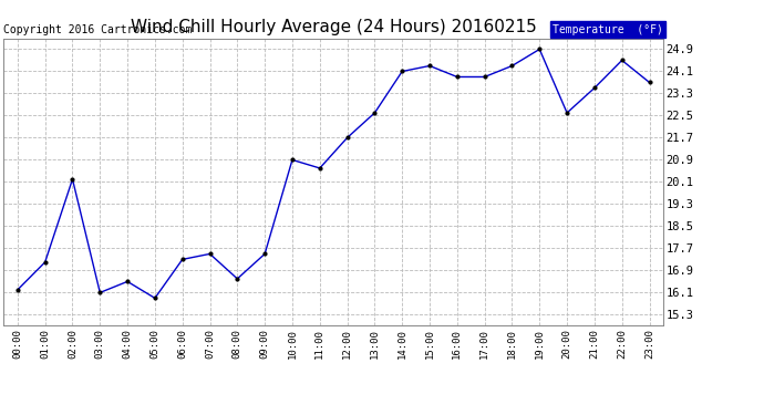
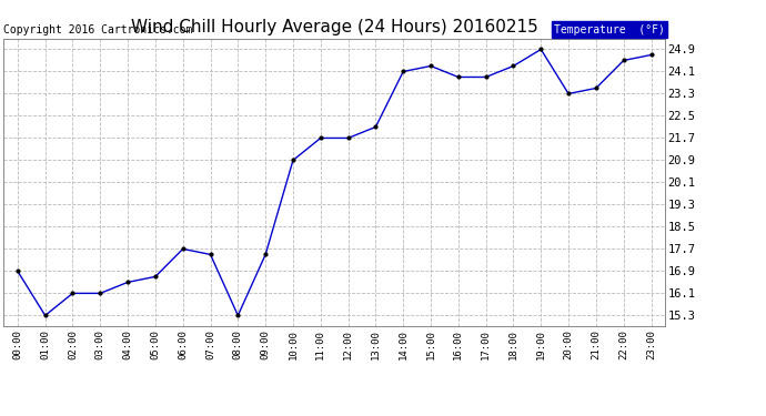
00:00: 16.2 -> 16.9
01:00: 17.2 -> 15.3
02:00: 20.2 -> 16.1
05:00: 15.9 -> 16.7
06:00: 17.3 -> 17.7
08:00: 16.6 -> 15.3
11:00: 20.6 -> 21.7
13:00: 22.6 -> 22.1
20:00: 22.6 -> 23.3
23:00: 23.7 -> 24.7
